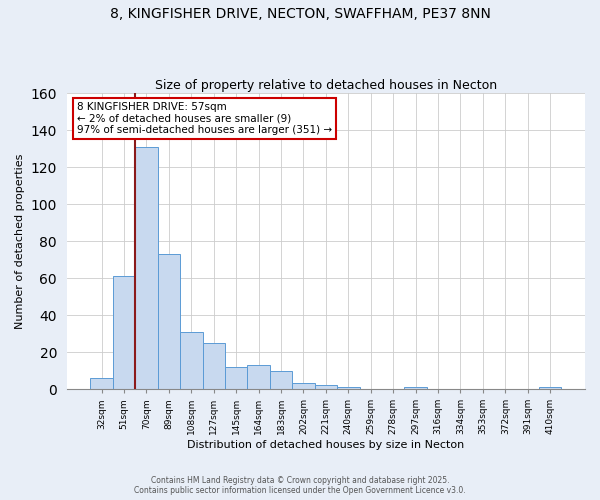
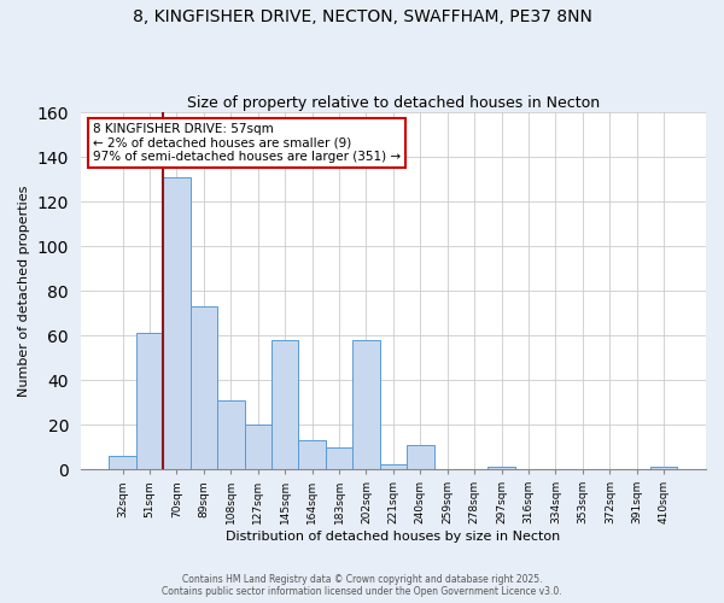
127sqm: 25 -> 20
145sqm: 12 -> 58
202sqm: 3 -> 58
240sqm: 1 -> 11
